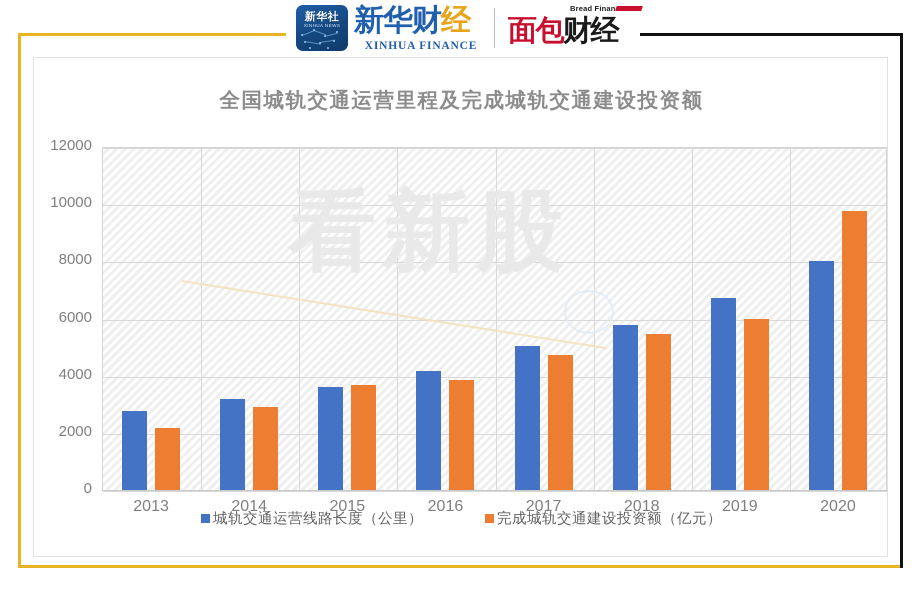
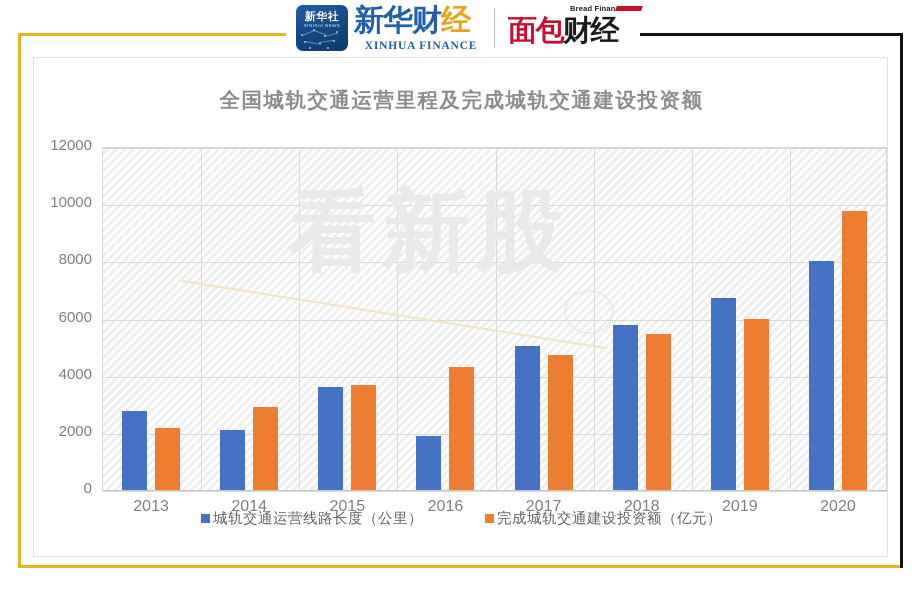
城轨交通运营线路长度（公里）/2014: 3200 -> 2100
城轨交通运营线路长度（公里）/2016: 4200 -> 1900
完成城轨交通建设投资额（亿元）/2016: 3800 -> 4300
